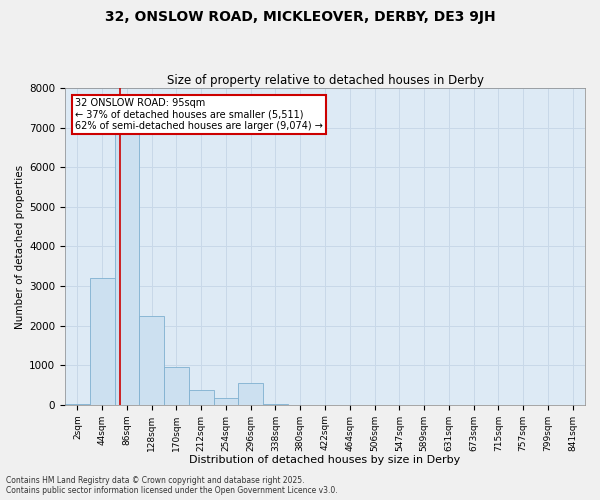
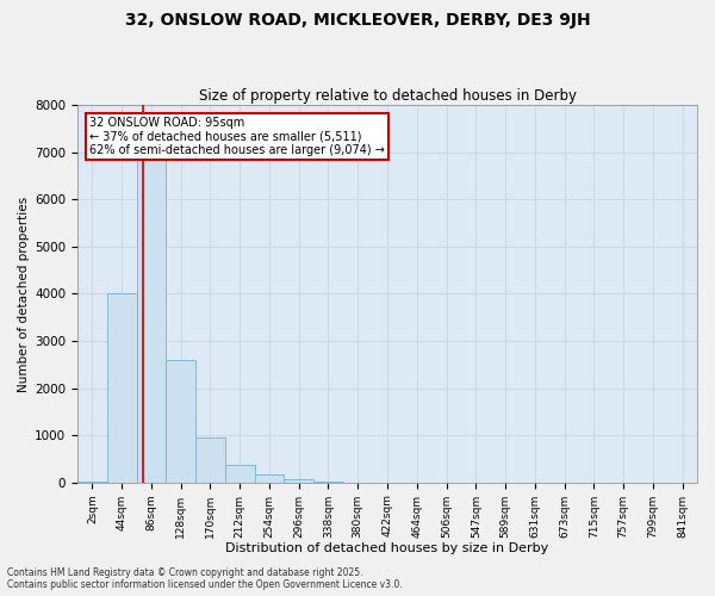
44sqm: 3200 -> 4000
128sqm: 2250 -> 2600
296sqm: 550 -> 80
